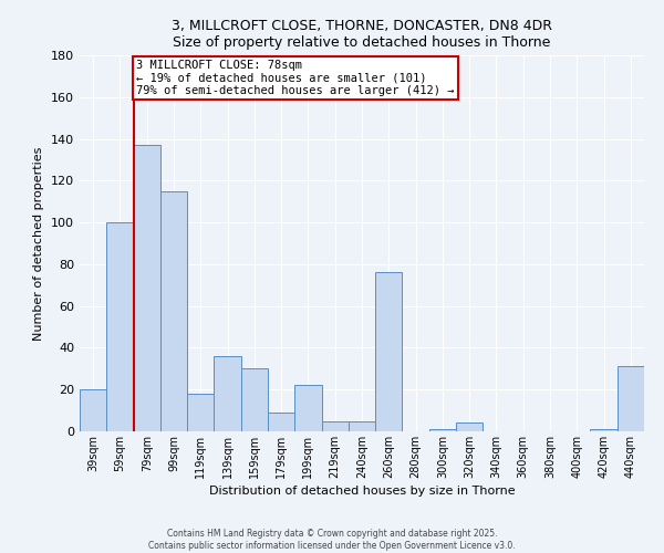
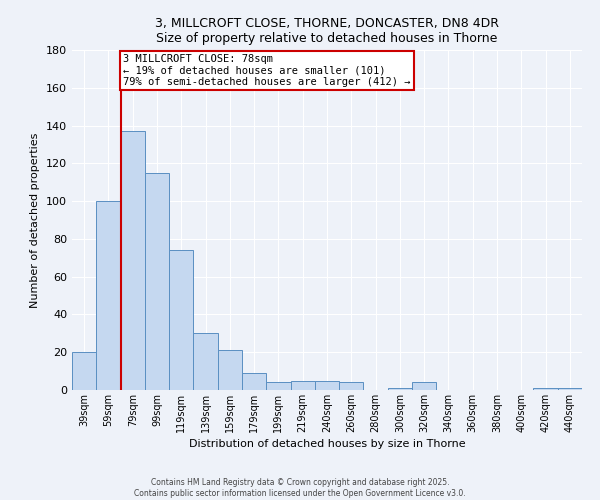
119sqm: 18 -> 74
139sqm: 36 -> 30
159sqm: 30 -> 21
199sqm: 22 -> 4
260sqm: 76 -> 4
440sqm: 31 -> 1
